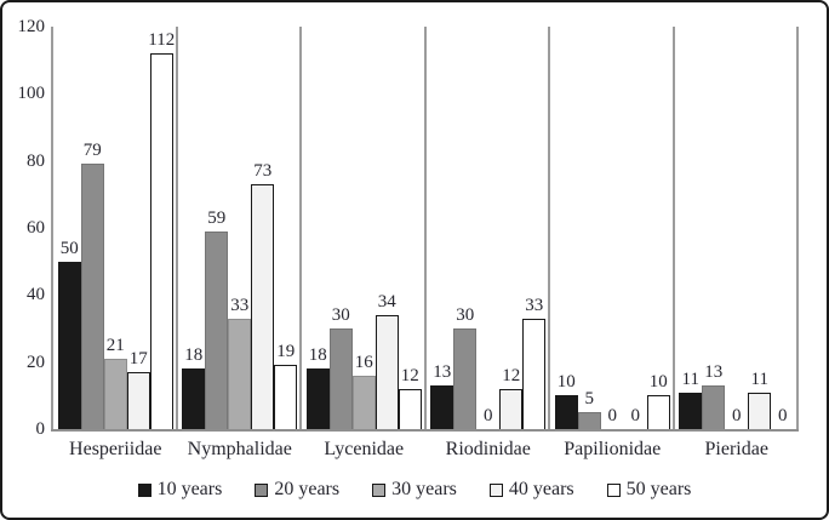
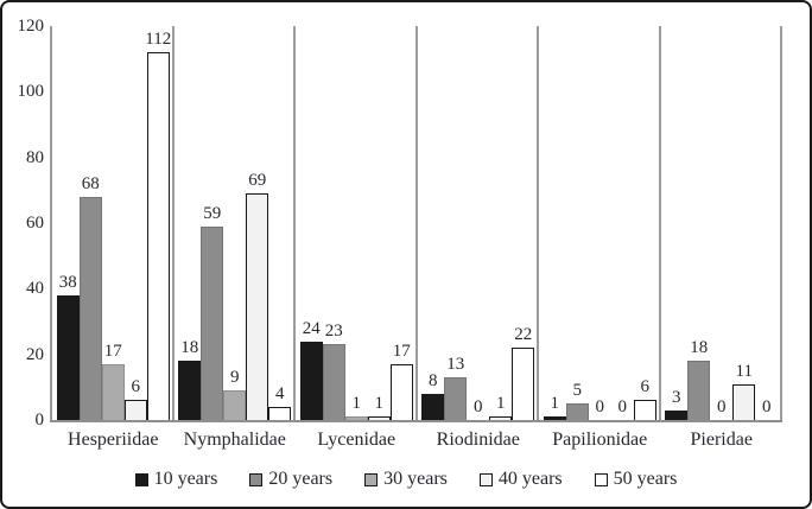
10 years/Hesperiidae: 50 -> 38
20 years/Hesperiidae: 79 -> 68
30 years/Hesperiidae: 21 -> 17
40 years/Hesperiidae: 17 -> 6
30 years/Nymphalidae: 33 -> 9
40 years/Nymphalidae: 73 -> 69
50 years/Nymphalidae: 19 -> 4
10 years/Lycenidae: 18 -> 24
20 years/Lycenidae: 30 -> 23
30 years/Lycenidae: 16 -> 1
40 years/Lycenidae: 34 -> 1
50 years/Lycenidae: 12 -> 17
10 years/Riodinidae: 13 -> 8
20 years/Riodinidae: 30 -> 13
40 years/Riodinidae: 12 -> 1
50 years/Riodinidae: 33 -> 22
10 years/Papilionidae: 10 -> 1
50 years/Papilionidae: 10 -> 6
10 years/Pieridae: 11 -> 3
20 years/Pieridae: 13 -> 18
